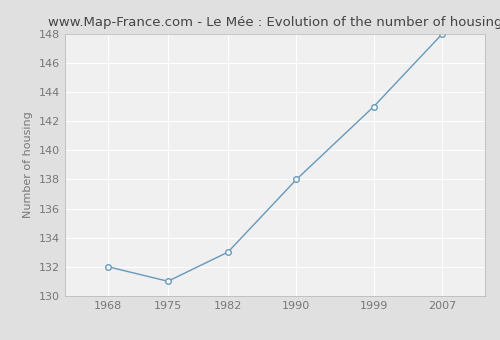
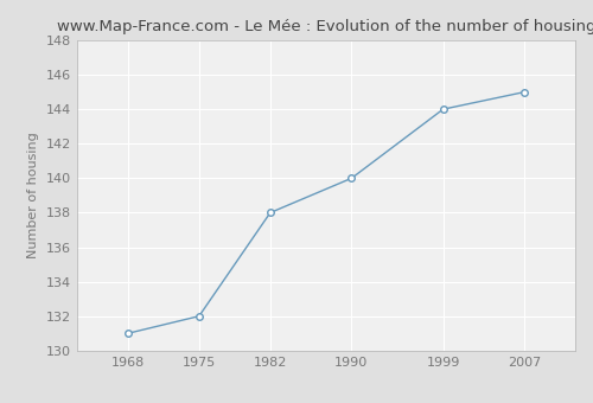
1968: 132 -> 131
1975: 131 -> 132
1982: 133 -> 138
1990: 138 -> 140
1999: 143 -> 144
2007: 148 -> 145
